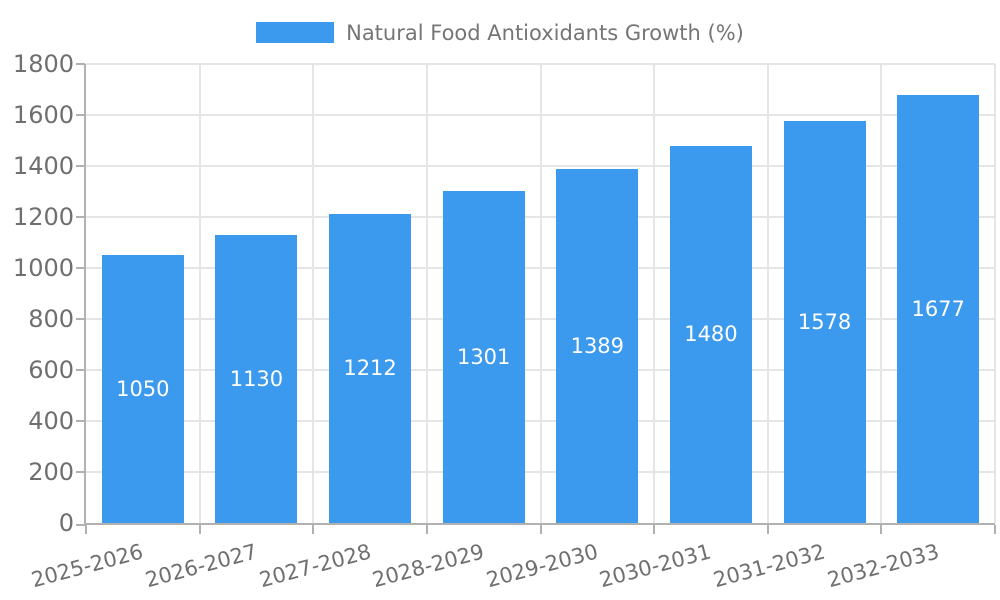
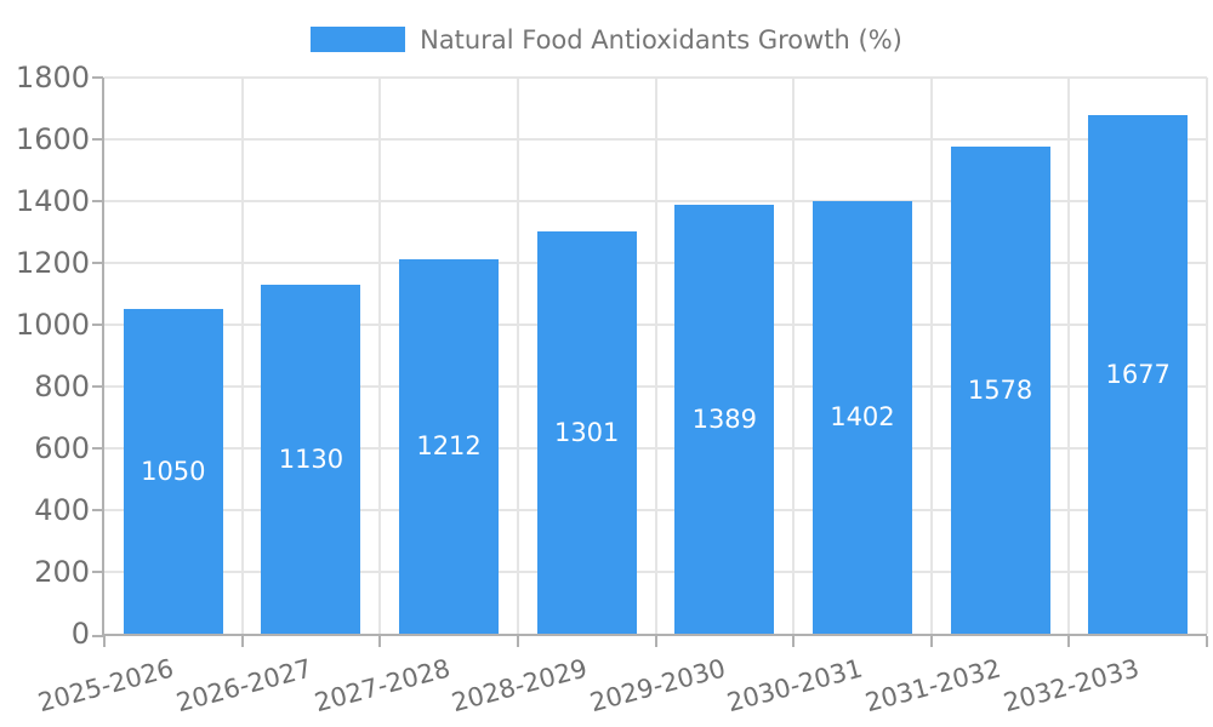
2030-2031: 1480 -> 1402
